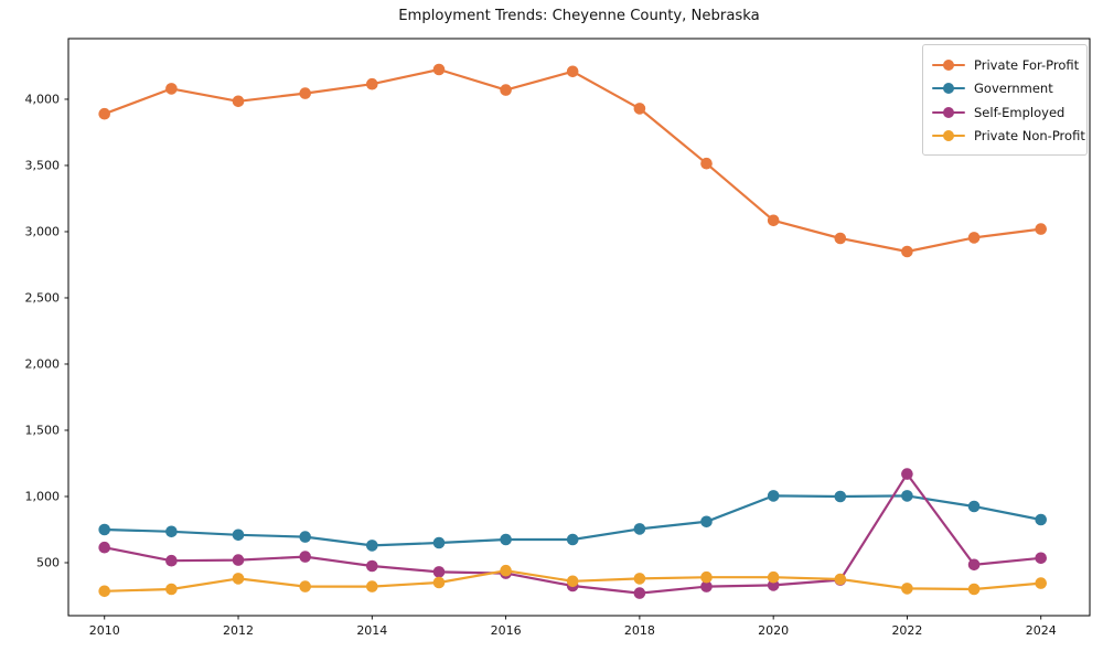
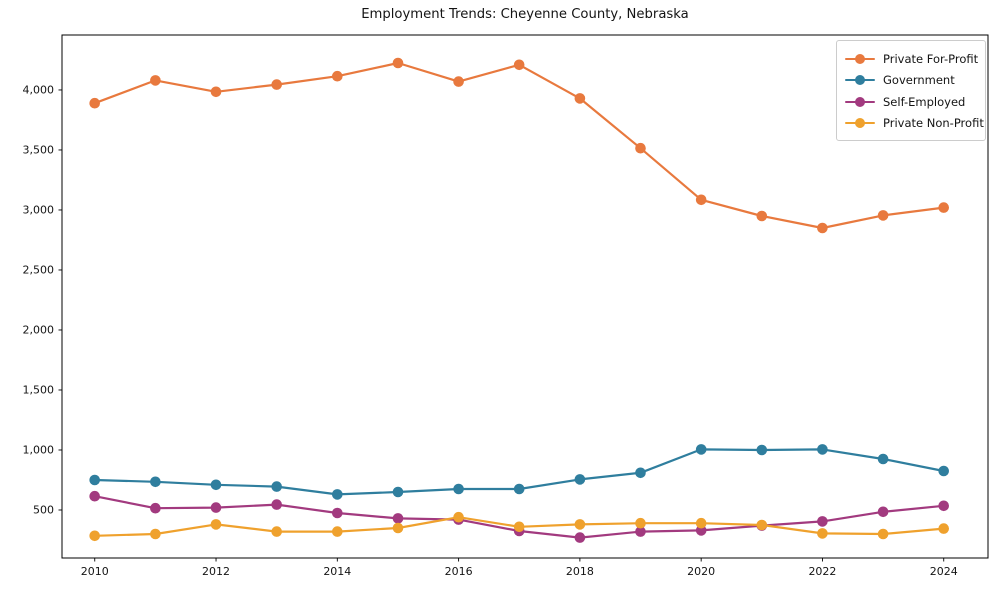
Self-Employed/2022: 1170 -> 400
